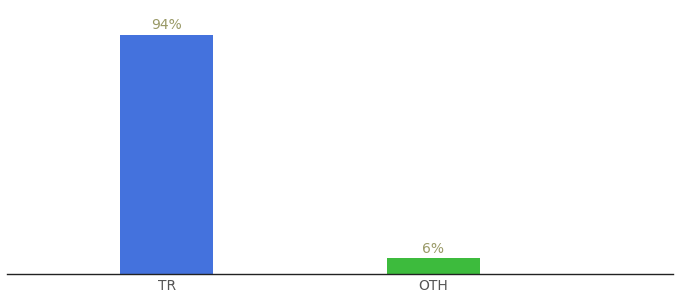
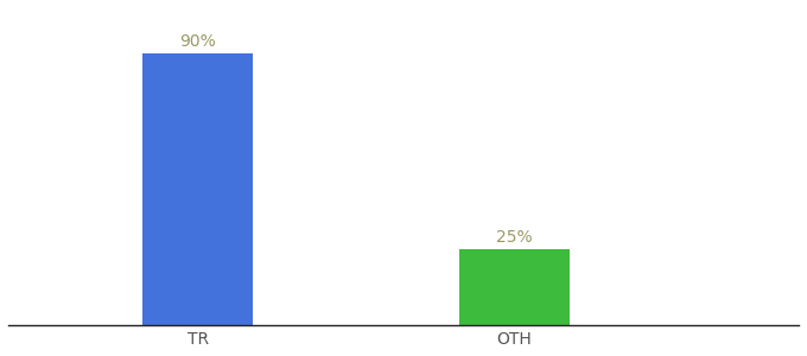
TR: 94% -> 90%
OTH: 6% -> 25%
